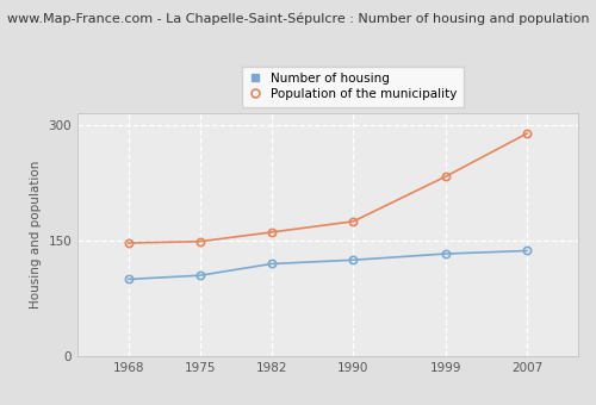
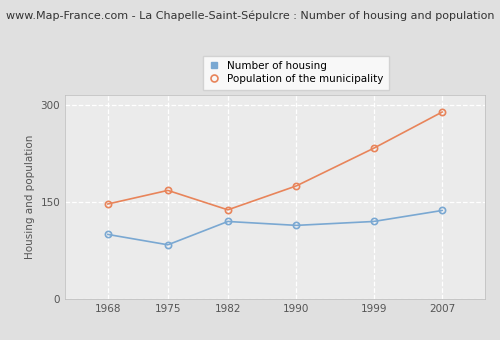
Number of housing/1975: 105 -> 84
Population of the municipality/1975: 149 -> 168
Population of the municipality/1982: 161 -> 138
Number of housing/1990: 125 -> 114
Number of housing/1999: 133 -> 120
